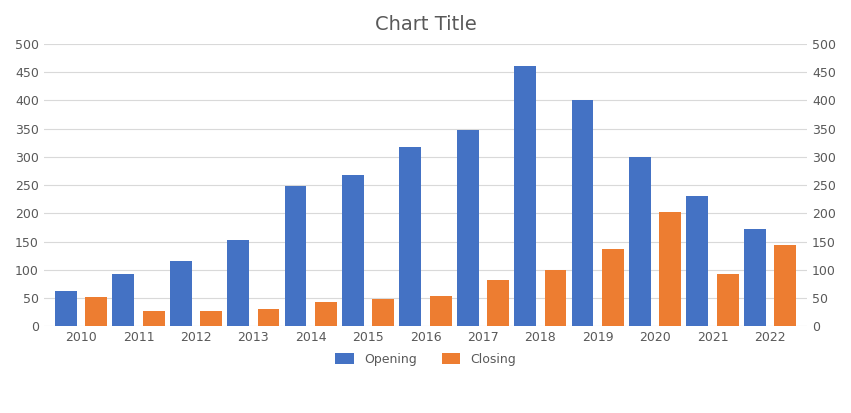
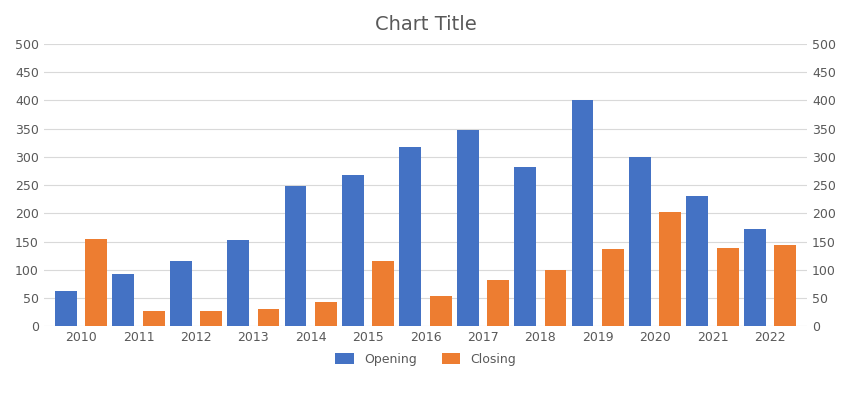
Closing/2010: 52 -> 154
Closing/2015: 49 -> 116
Opening/2018: 460 -> 282
Closing/2021: 92 -> 138
